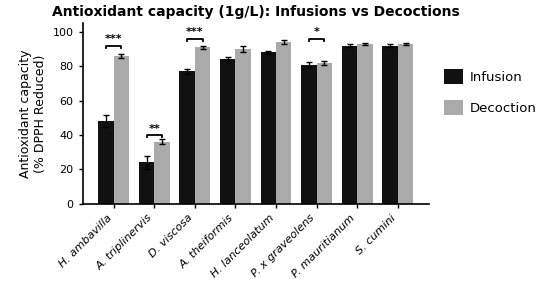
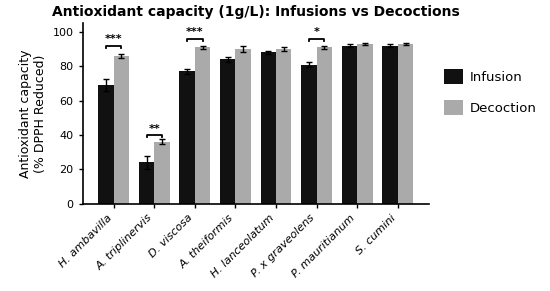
Infusion/H. ambavilla: 48 -> 69
Decoction/H. lanceolatum: 94 -> 90
Decoction/P. x graveolens: 82 -> 91
